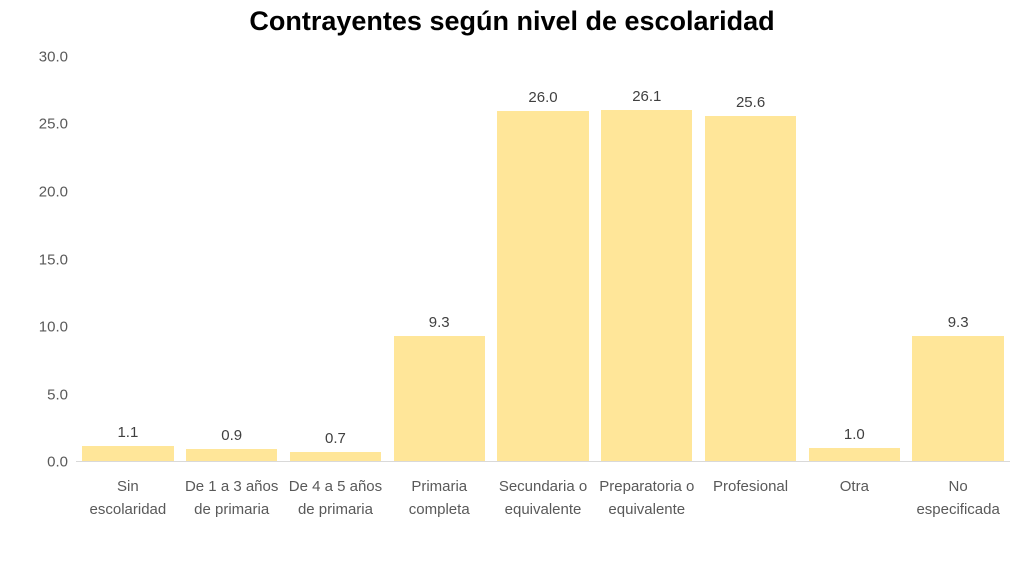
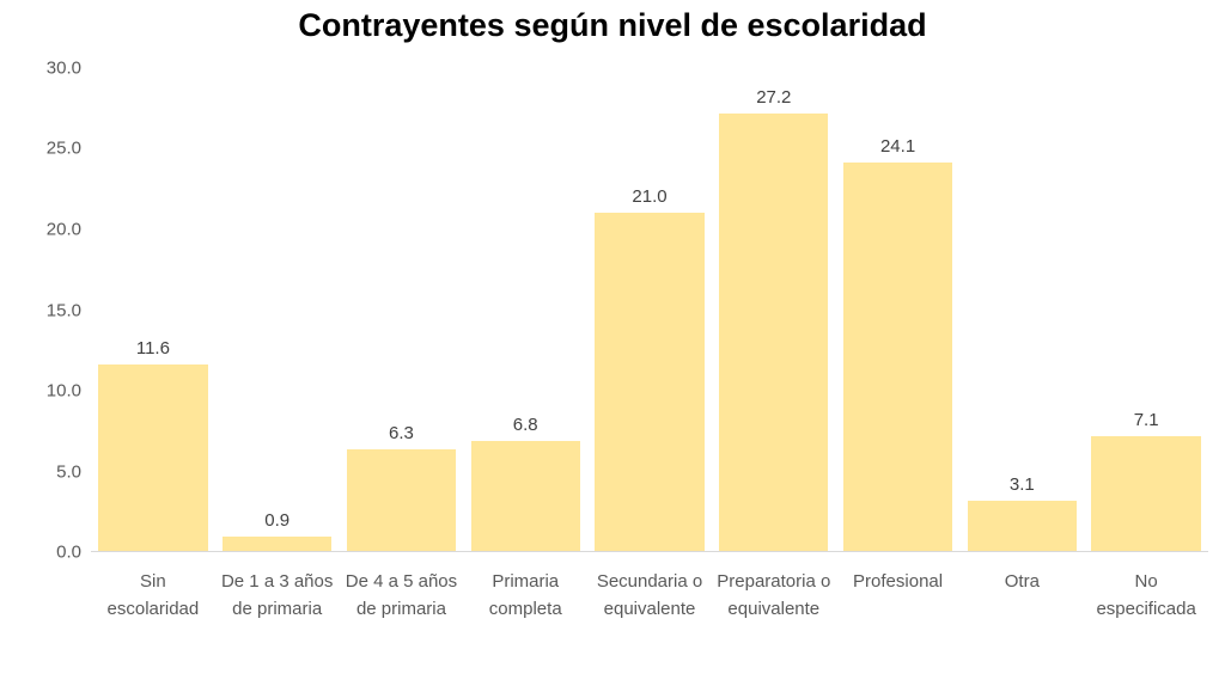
Sin escolaridad: 1.1 -> 11.6
De 4 a 5 años de primaria: 0.7 -> 6.3
Primaria completa: 9.3 -> 6.8
Secundaria o equivalente: 26.0 -> 21.0
Preparatoria o equivalente: 26.1 -> 27.2
Profesional: 25.6 -> 24.1
Otra: 1.0 -> 3.1
No especificada: 9.3 -> 7.1
